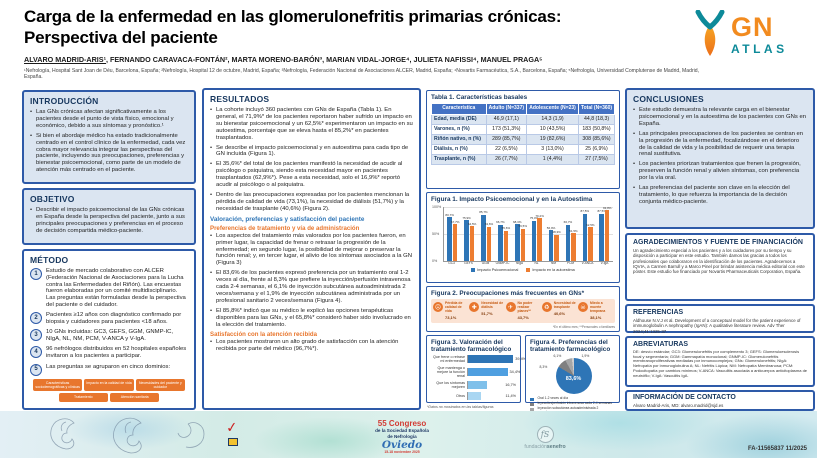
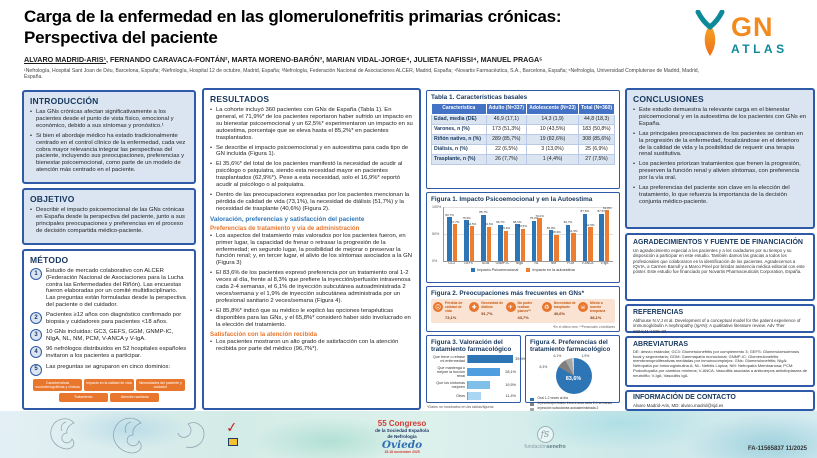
Figura 3. Valoración del tratamiento farmacológico/Que mantenga o mejore la función renal: 34,4% -> 28,1%
Figura 3. Valoración del tratamiento farmacológico/Que los síntomas mejoren: 16,7% -> 19,5%
